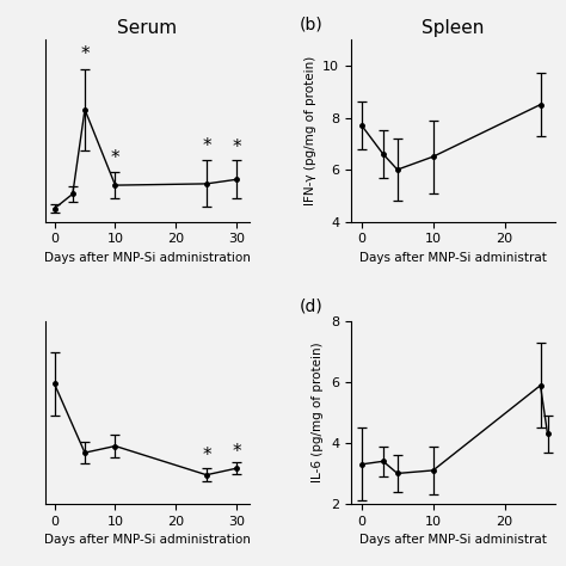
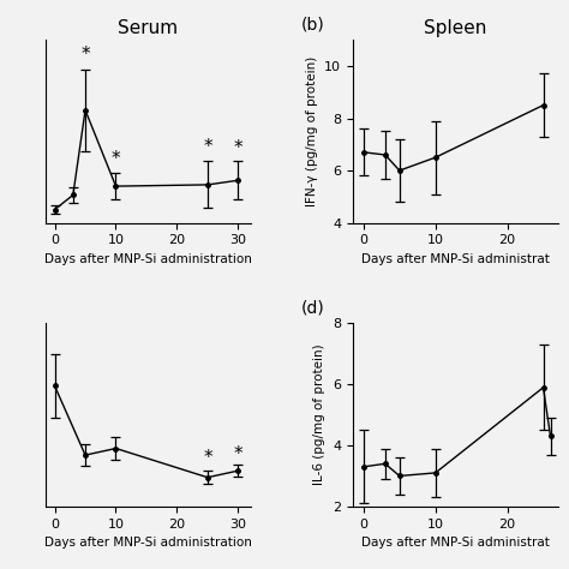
Spleen/0: 7.7 -> 6.7
